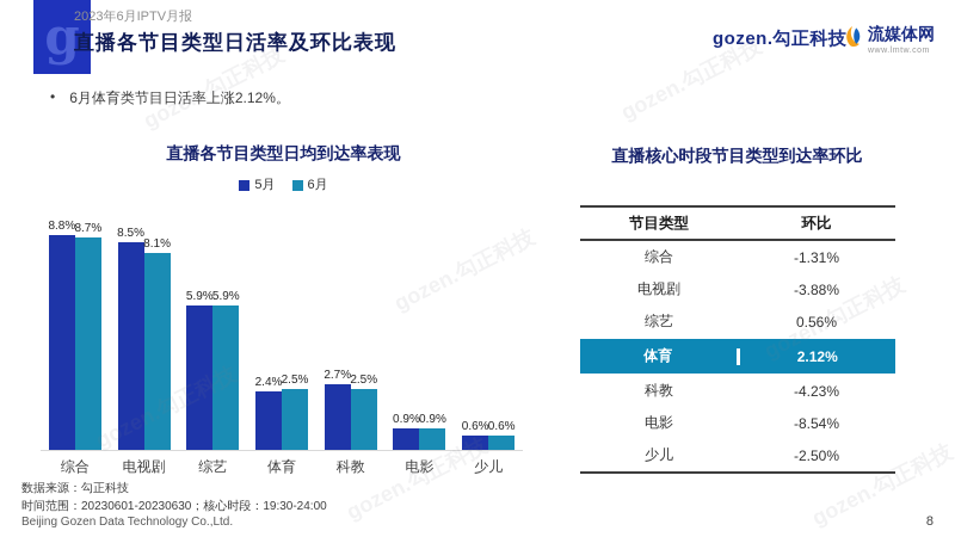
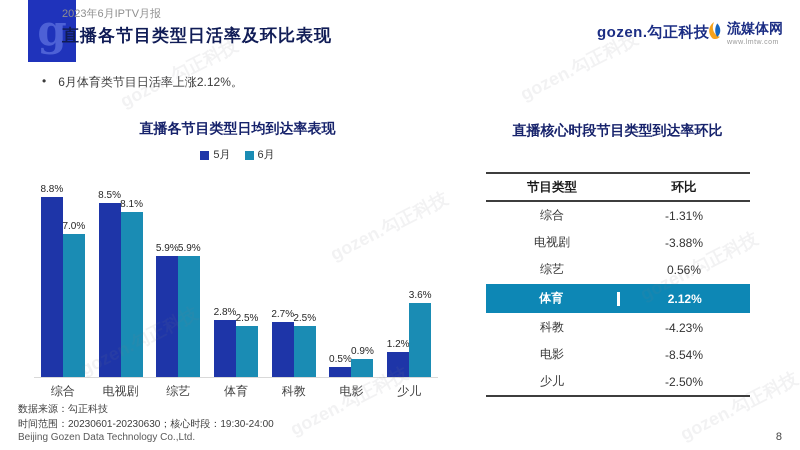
6月/综合: 8.7% -> 7.0%
5月/体育: 2.4% -> 2.8%
5月/电影: 0.9% -> 0.5%
5月/少儿: 0.6% -> 1.2%
6月/少儿: 0.6% -> 3.6%
